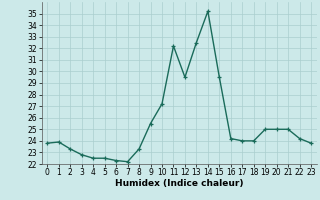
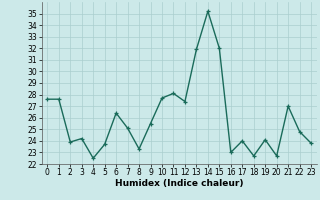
0: 23.8 -> 27.6
1: 23.9 -> 27.6
2: 23.3 -> 23.9
3: 22.8 -> 24.2
5: 22.5 -> 23.7
6: 22.3 -> 26.4
7: 22.2 -> 25.1
10: 27.2 -> 27.7
11: 32.2 -> 28.1
12: 29.5 -> 27.4
13: 32.5 -> 31.9
15: 29.5 -> 32.0
16: 24.2 -> 23.0
18: 24.0 -> 22.7
19: 25.0 -> 24.1
20: 25.0 -> 22.7
21: 25.0 -> 27.0
22: 24.2 -> 24.8
